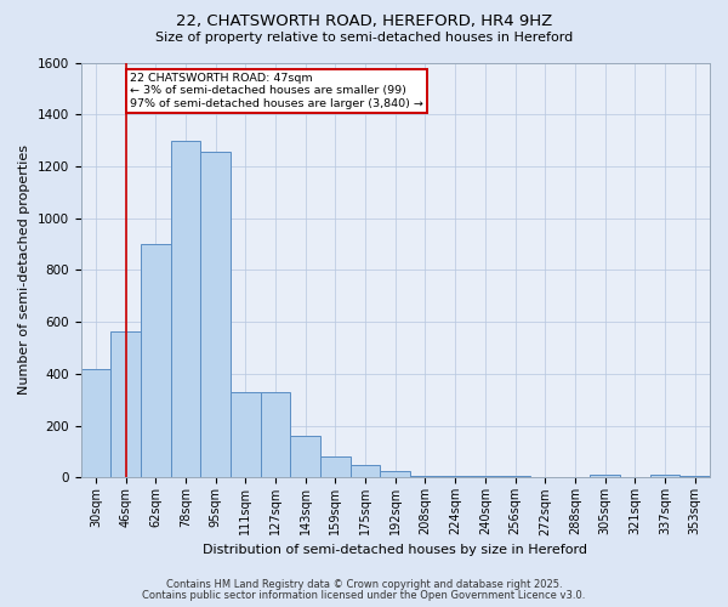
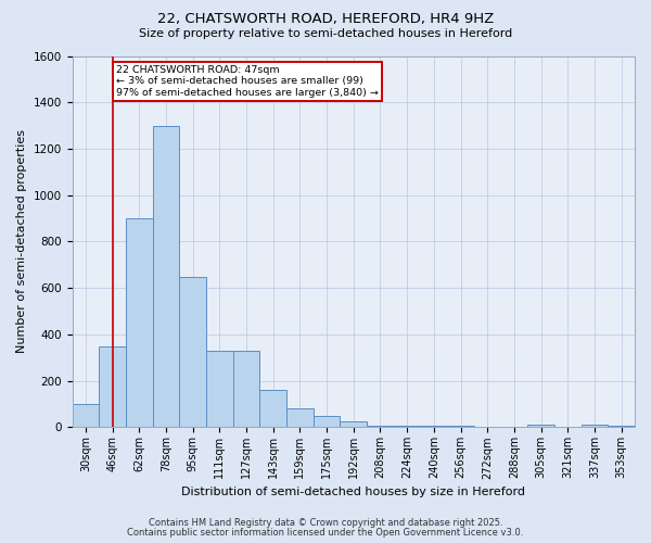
30sqm: 420 -> 100
46sqm: 565 -> 350
95sqm: 1255 -> 650
